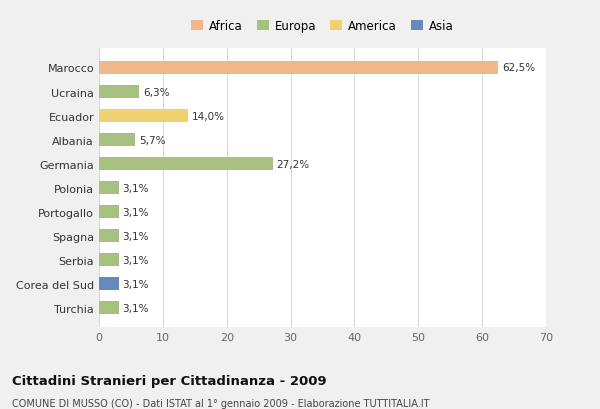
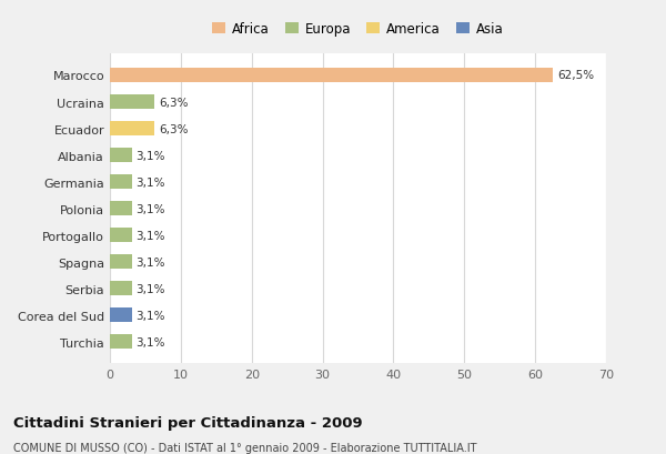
Ecuador: 14,0% -> 6,3%
Albania: 5,7% -> 3,1%
Germania: 27,2% -> 3,1%
